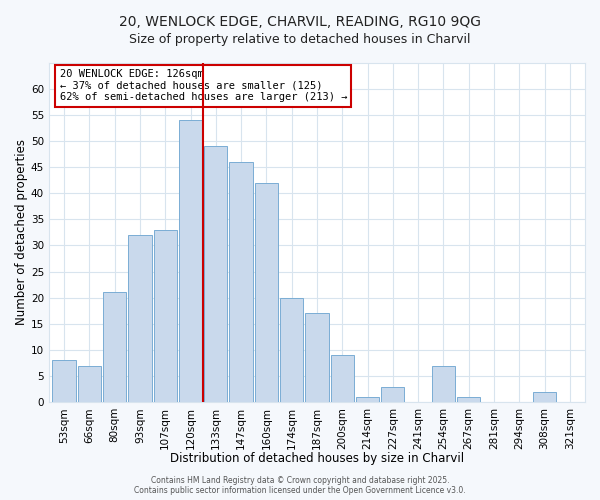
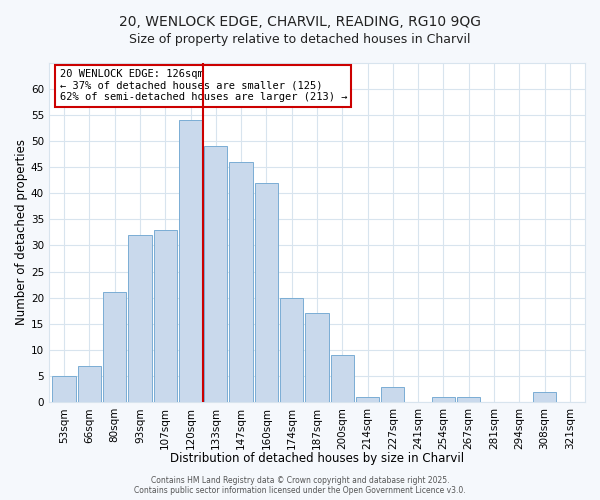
53sqm: 8 -> 5
254sqm: 7 -> 1
